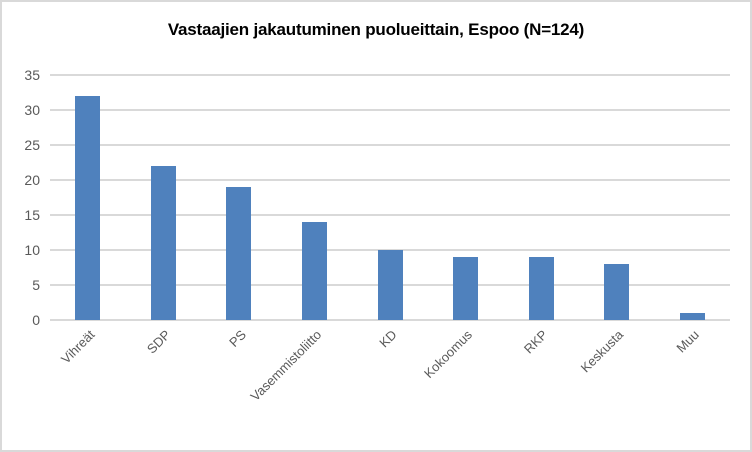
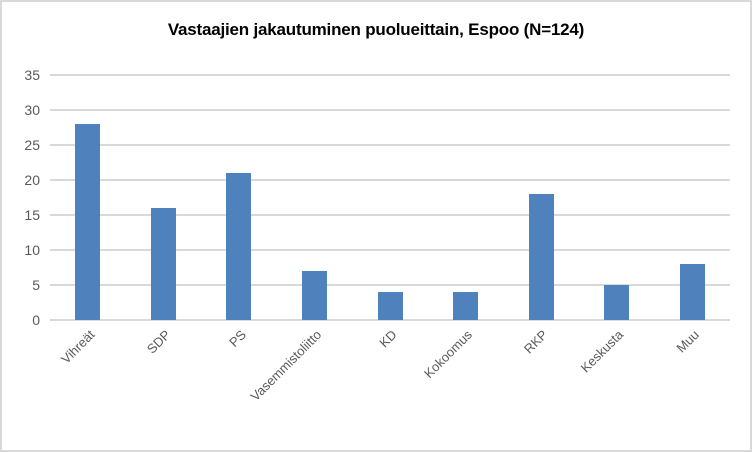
Vihreät: 32 -> 28
SDP: 22 -> 16
PS: 19 -> 21
Vasemmistoliitto: 14 -> 7
KD: 10 -> 4
Kokoomus: 9 -> 4
RKP: 9 -> 18
Keskusta: 8 -> 5
Muu: 1 -> 8
